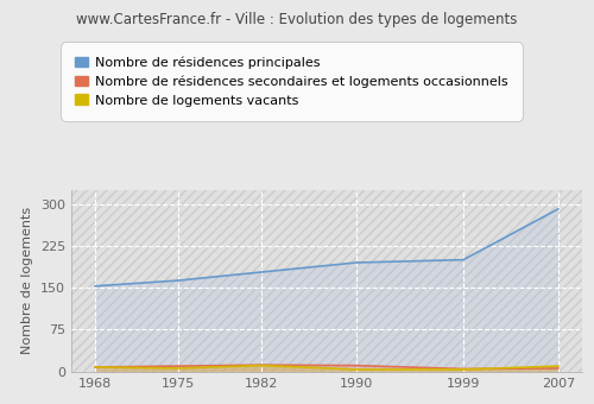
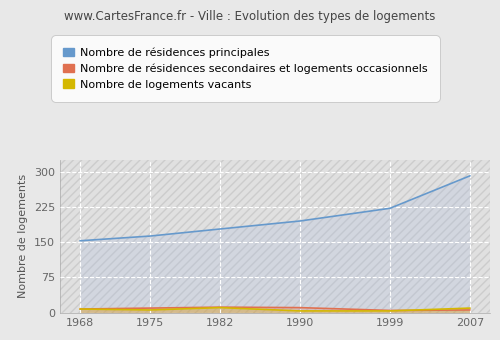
Nombre de résidences principales/1999: 200 -> 222
